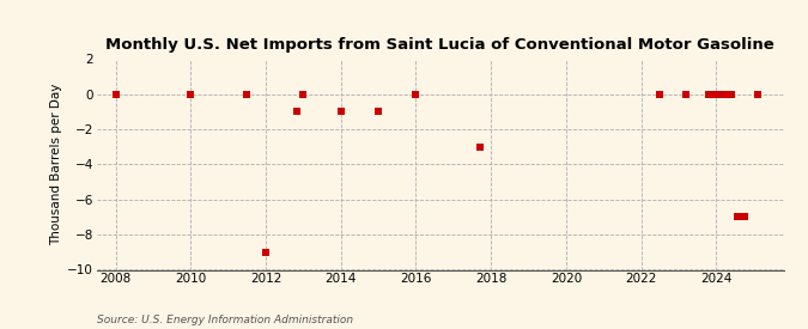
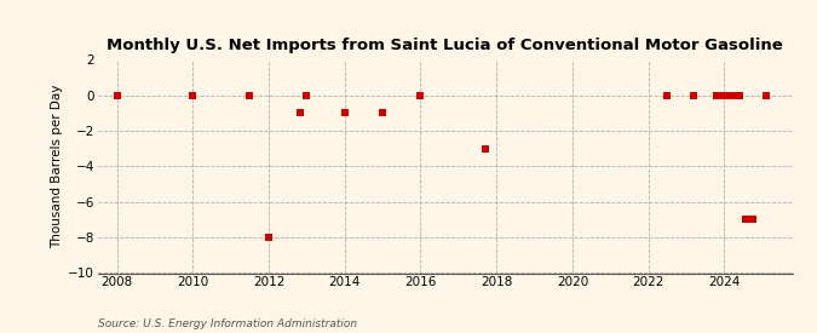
2012: -9 -> -8
